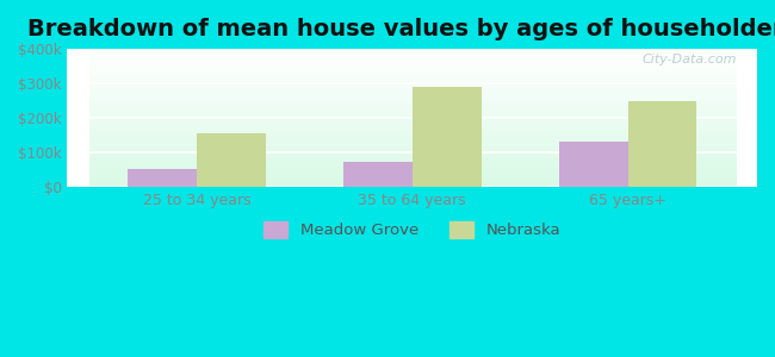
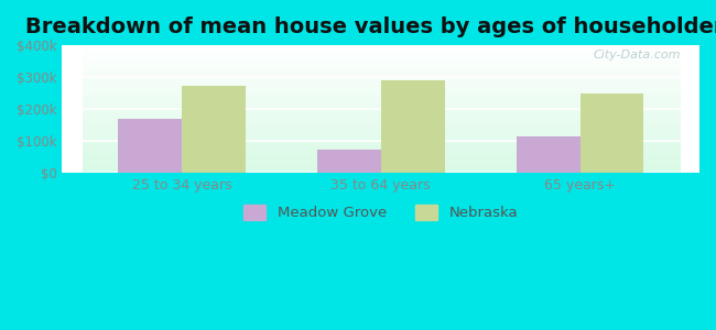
Meadow Grove/25 to 34 years: $50k -> $170k
Nebraska/25 to 34 years: $155k -> $272k
Meadow Grove/65 years+: $130k -> $112k
